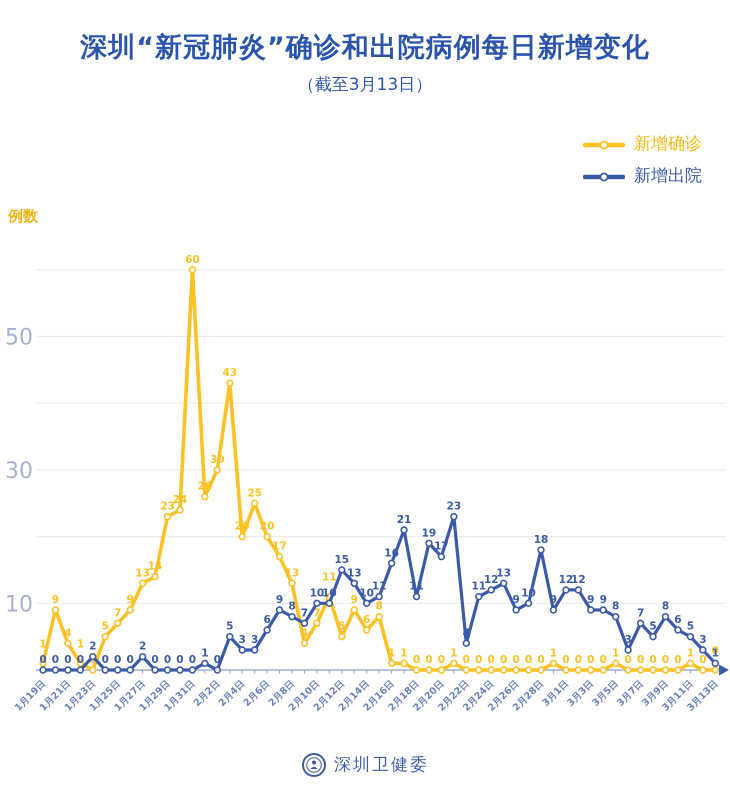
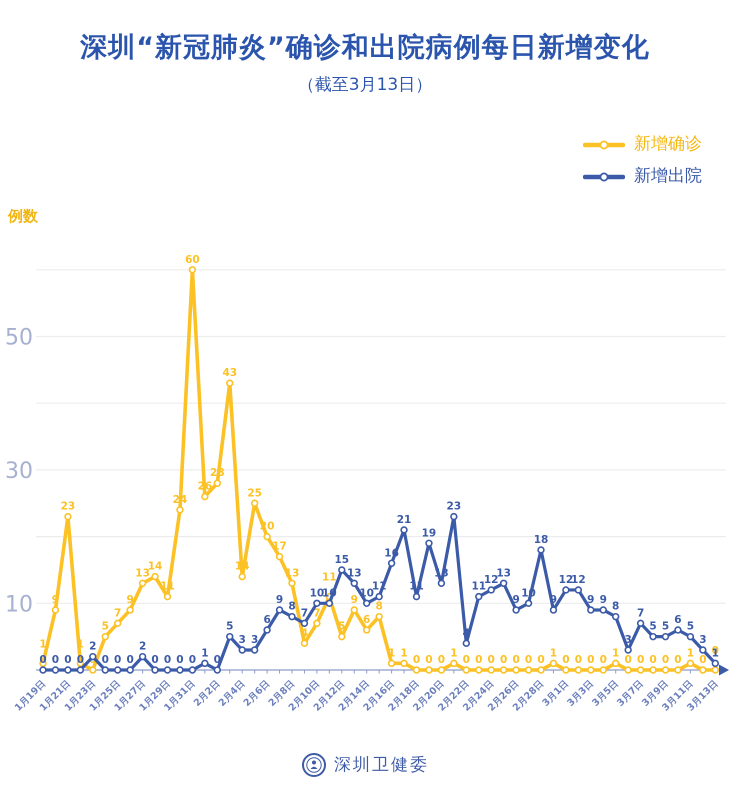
新增确诊/1月21日: 4 -> 23
新增确诊/1月29日: 23 -> 11
新增确诊/2月2日: 30 -> 28
新增确诊/2月4日: 20 -> 14
新增出院/2月20日: 17 -> 13
新增出院/3月9日: 8 -> 5
